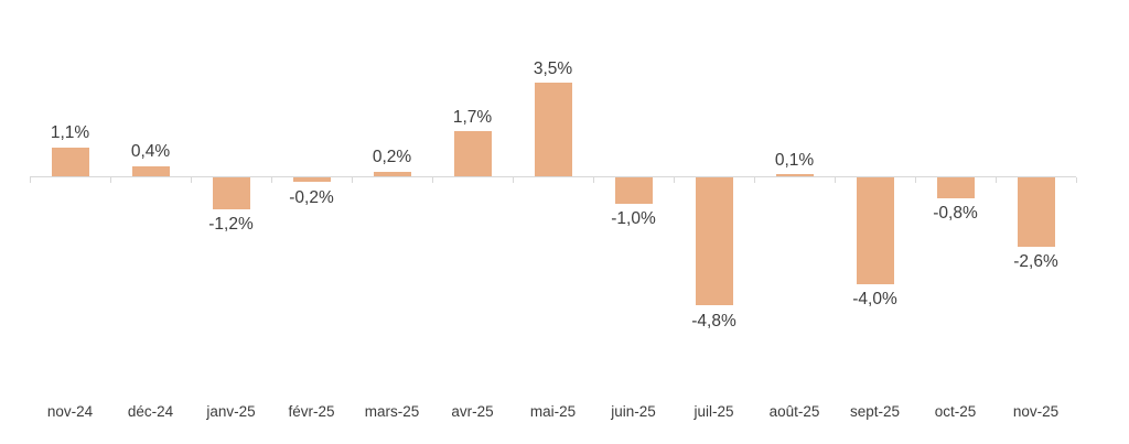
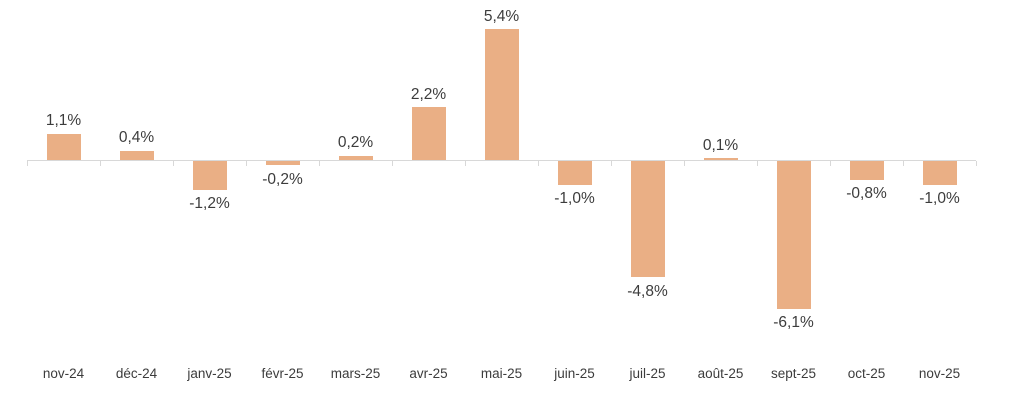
avr-25: 1,7% -> 2,2%
mai-25: 3,5% -> 5,4%
sept-25: -4,0% -> -6,1%
nov-25: -2,6% -> -1,0%
